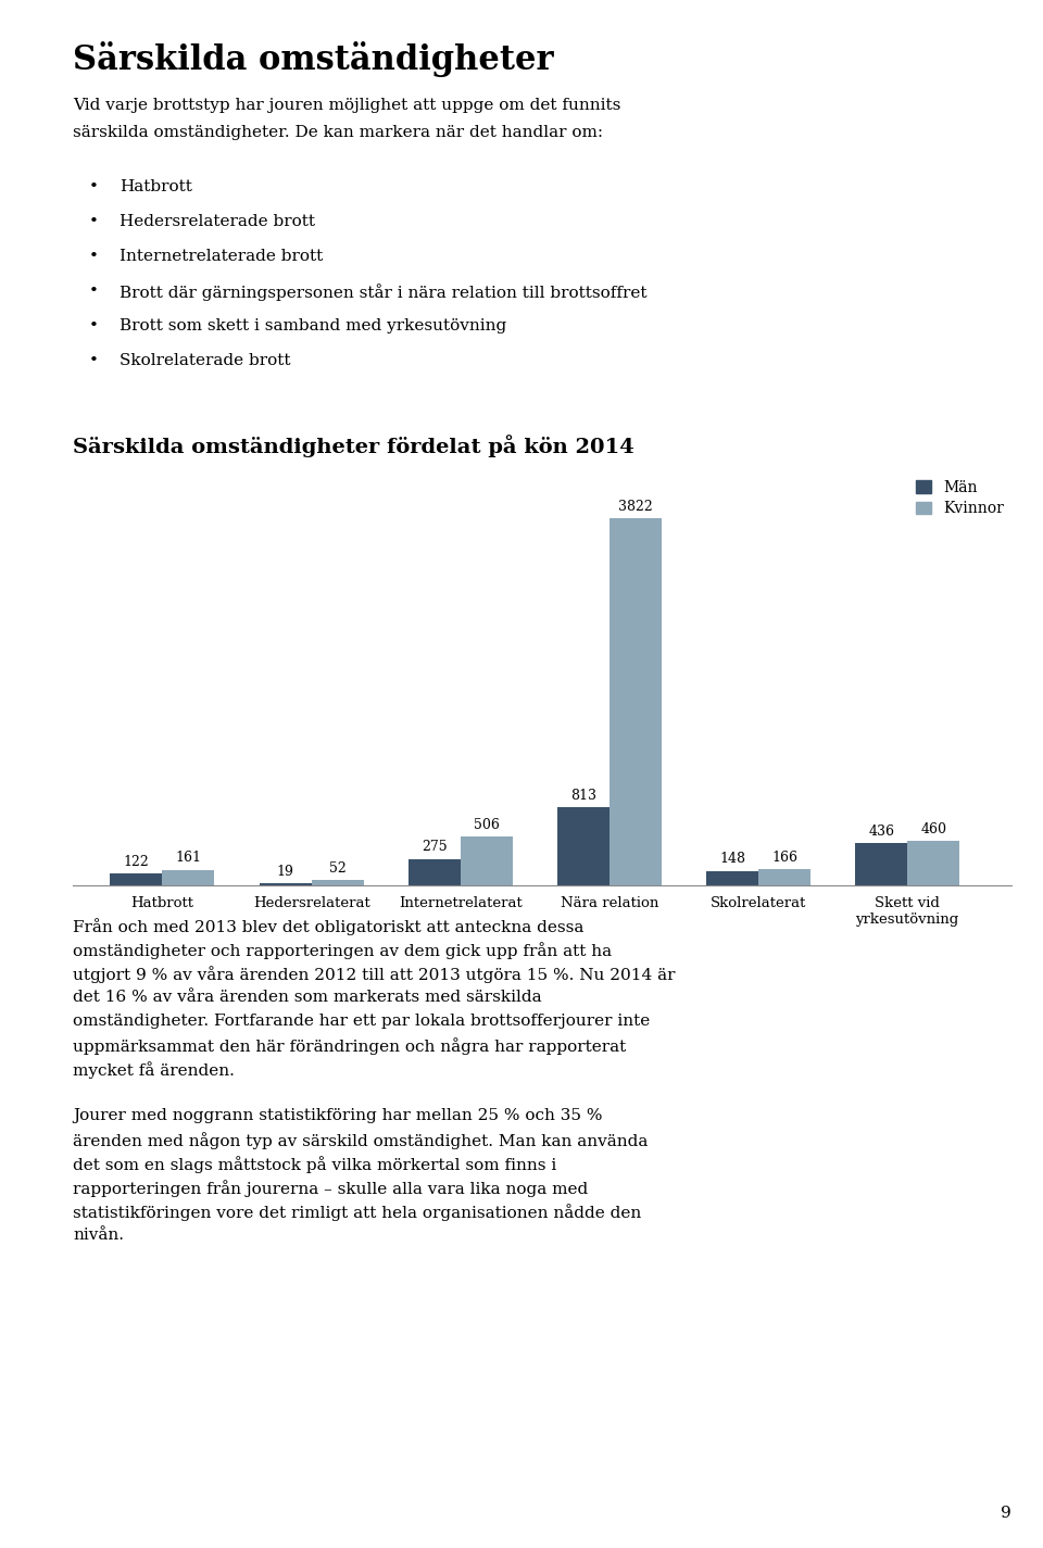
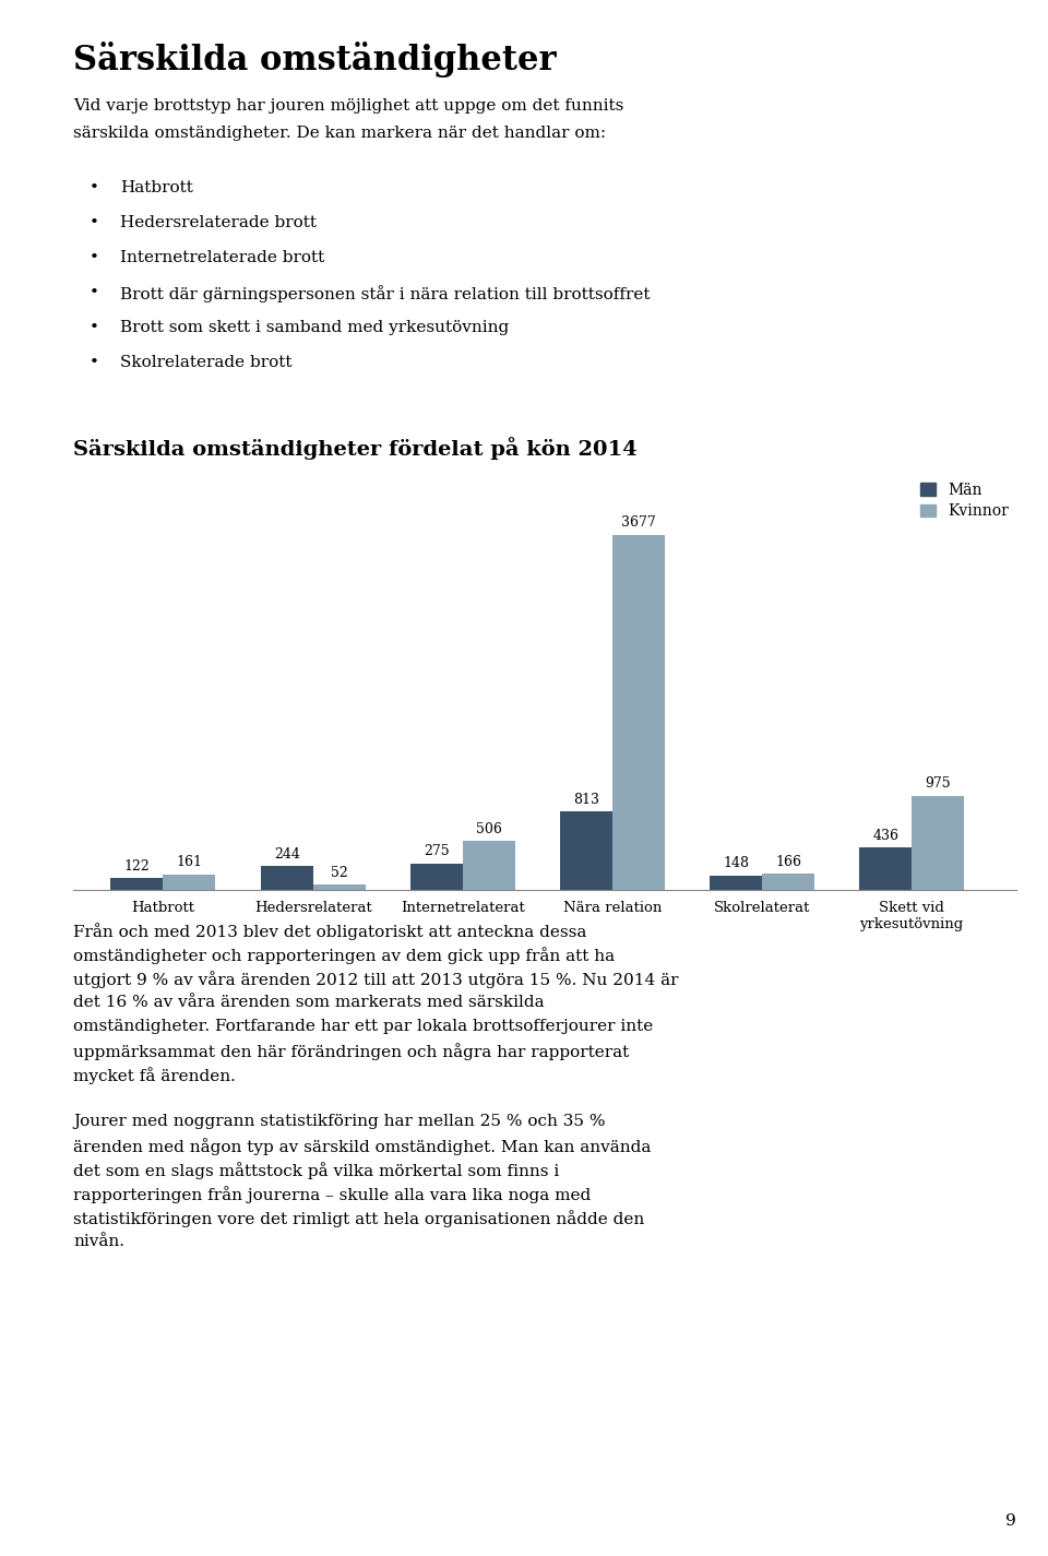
Män/Hedersrelaterat: 19 -> 244
Kvinnor/Nära relation: 3822 -> 3677
Kvinnor/Skett vid yrkesutövning: 460 -> 975
